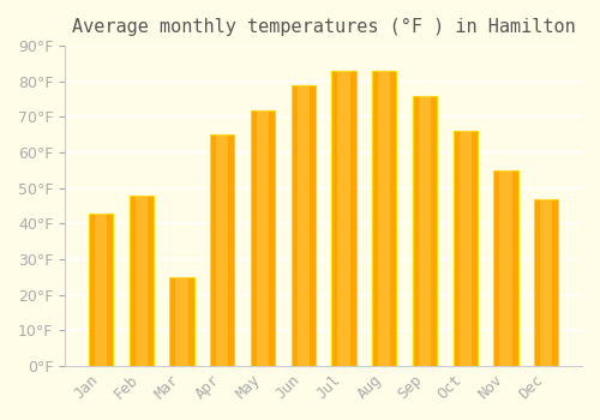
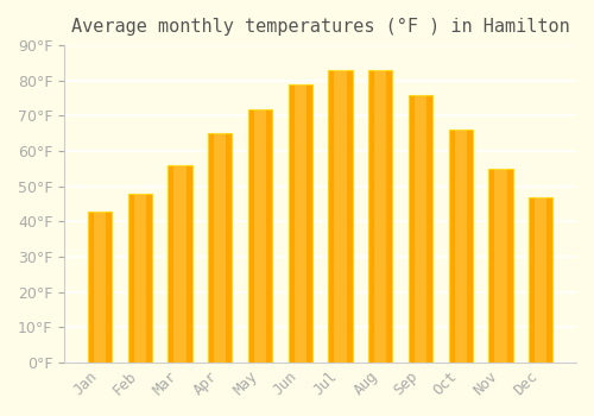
Mar: 25°F -> 56°F
